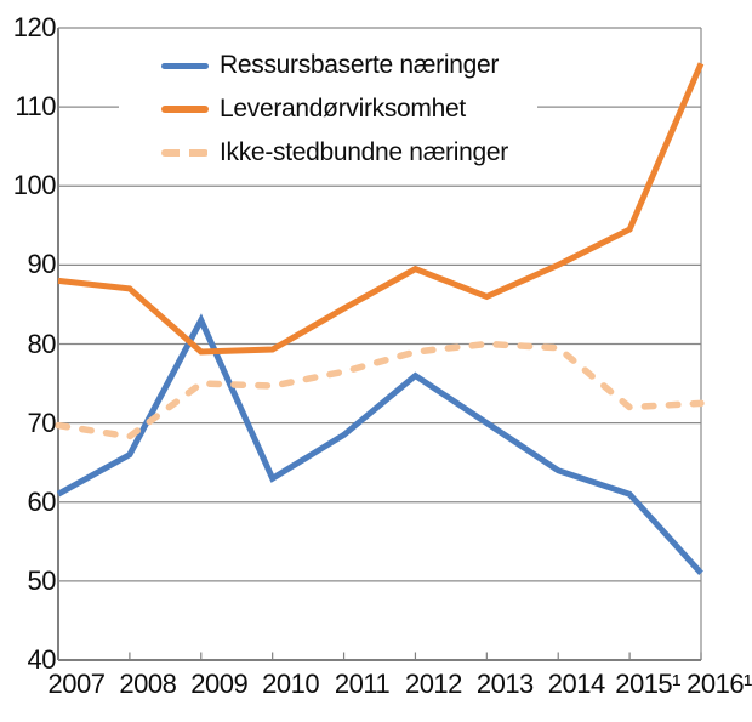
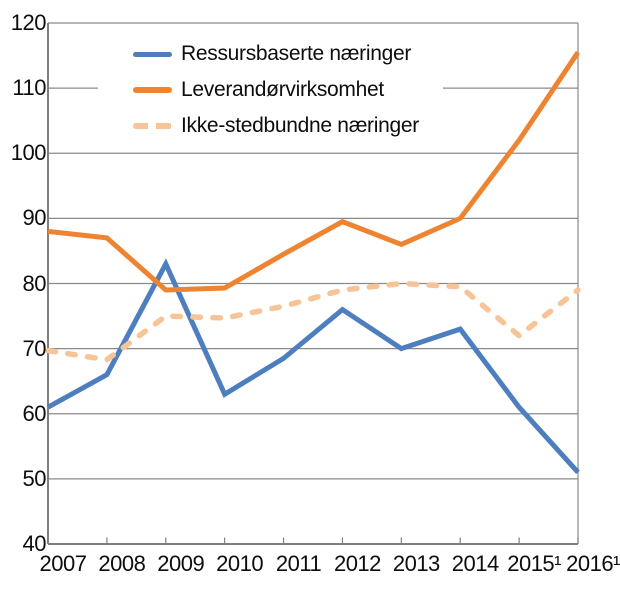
Ressursbaserte næringer/2014: 64 -> 73
Leverandørvirksomhet/2015¹: 94 -> 102
Ikke-stedbundne næringer/2016¹: 72 -> 79
